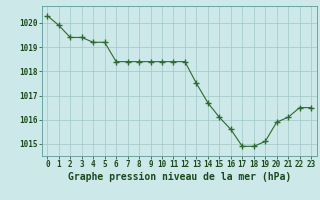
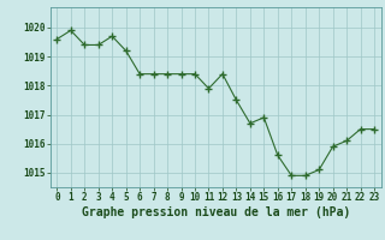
0: 1020.3 -> 1019.6
4: 1019.2 -> 1019.7
11: 1018.4 -> 1017.9
15: 1016.1 -> 1016.9
